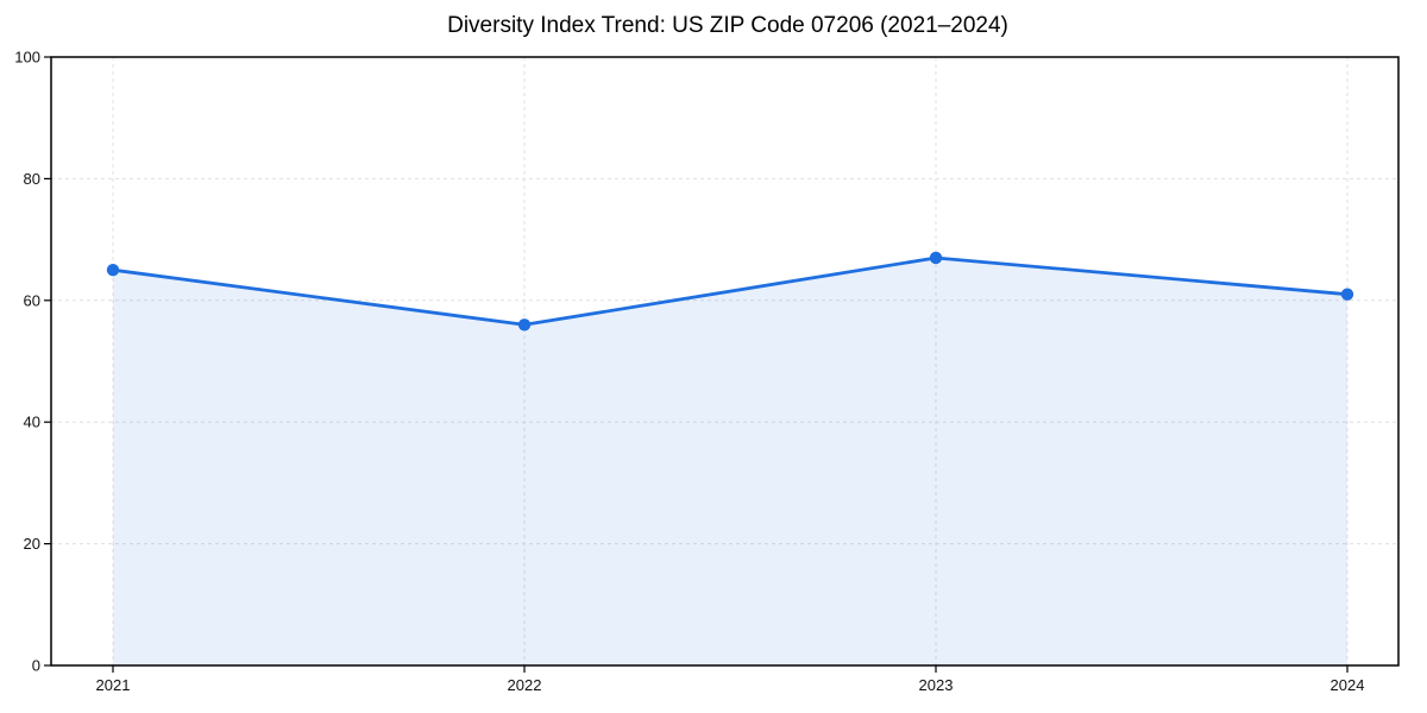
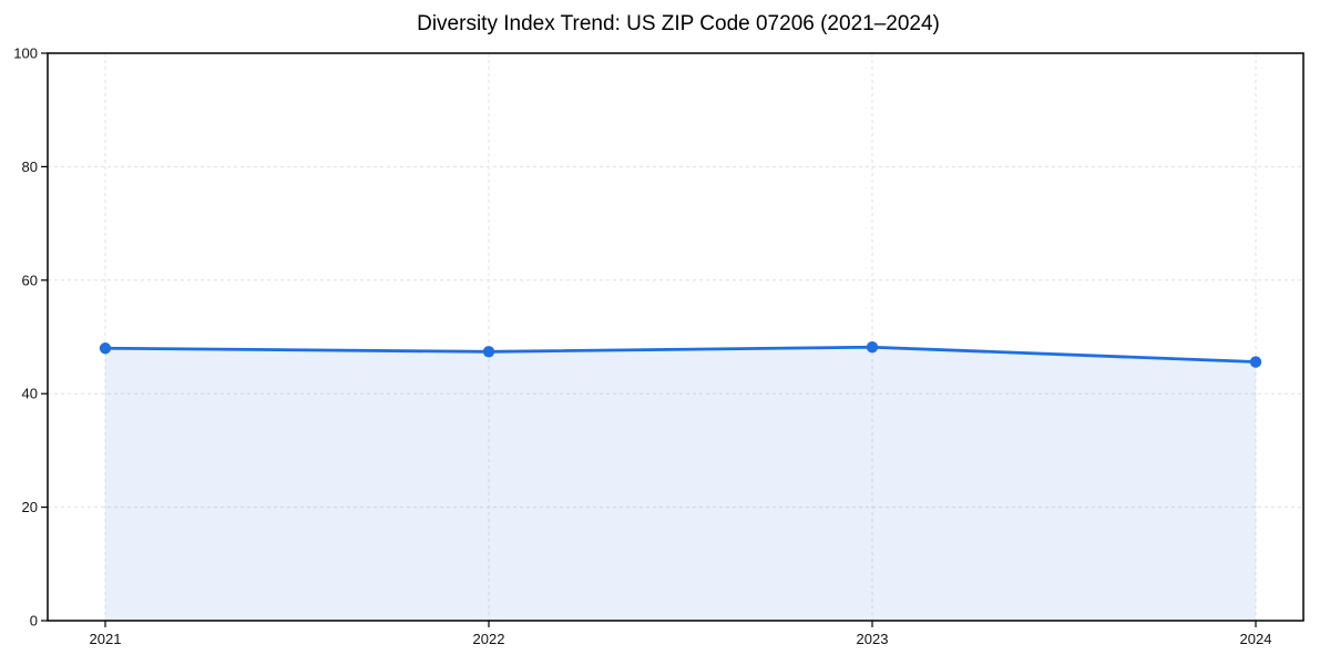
2021: 65 -> 48
2022: 56 -> 47
2023: 67 -> 48
2024: 61 -> 46
